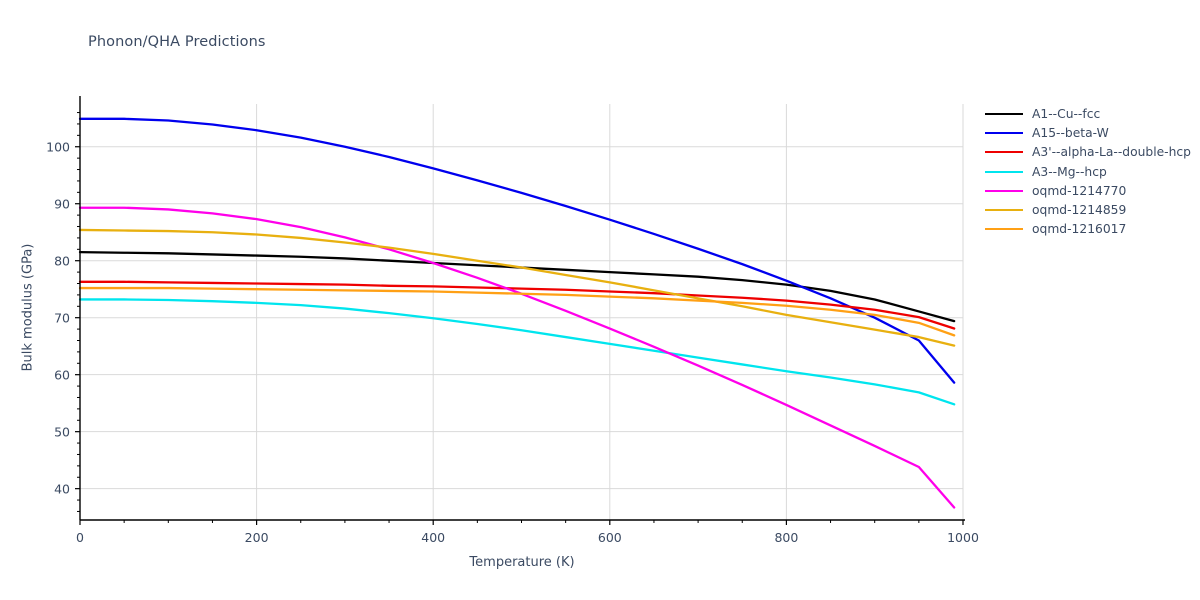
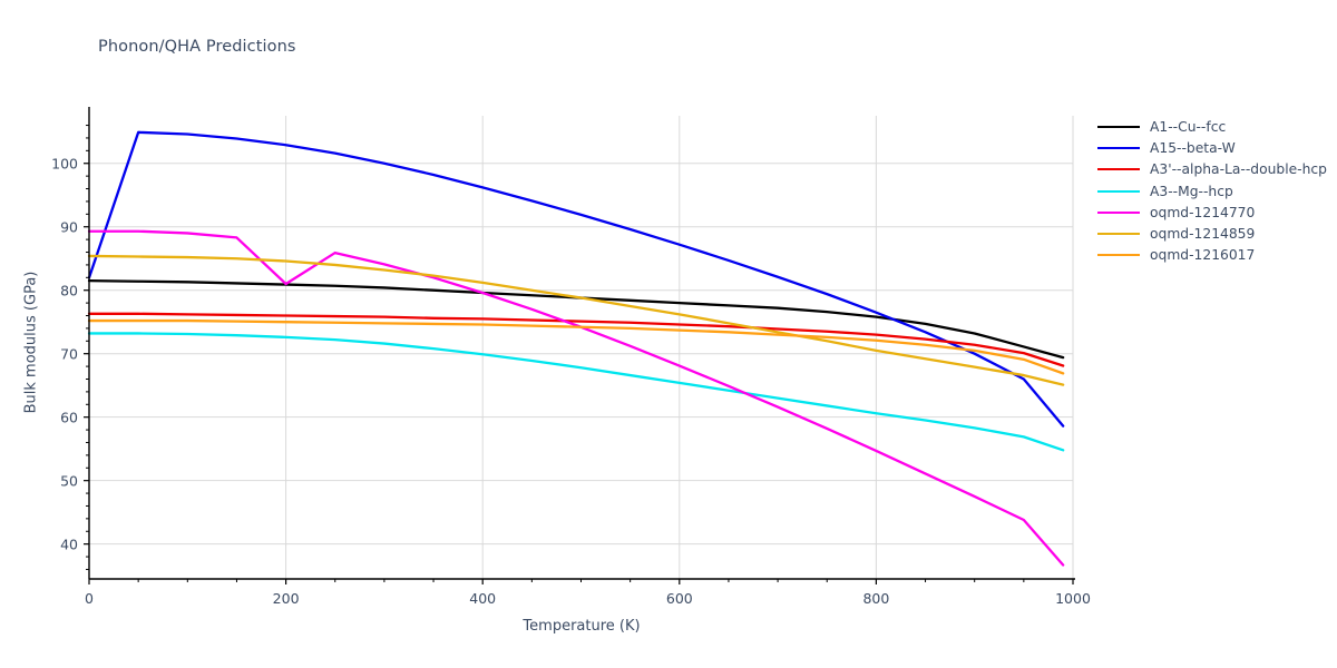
A15--beta-W/0: 105 -> 82
oqmd-1214770/200: 87 -> 81
